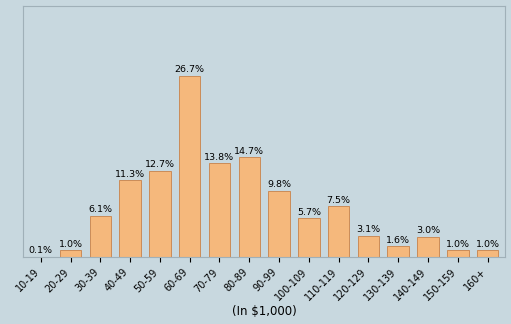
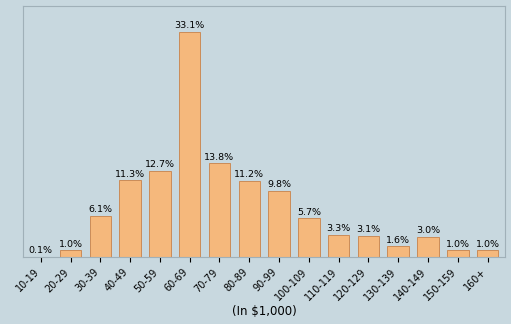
60-69: 26.7% -> 33.1%
80-89: 14.7% -> 11.2%
110-119: 7.5% -> 3.3%
